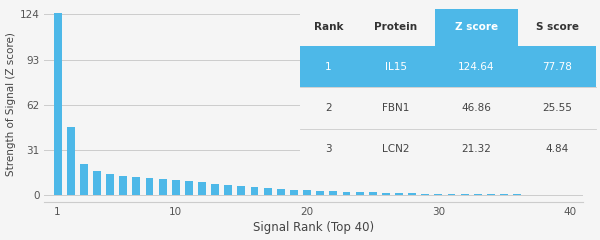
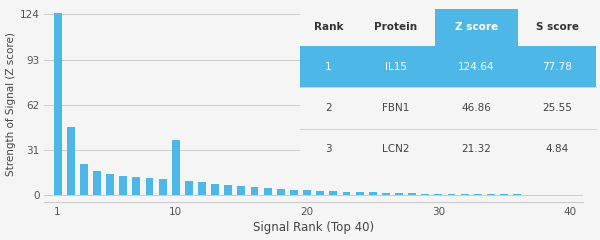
10: 10 -> 38
